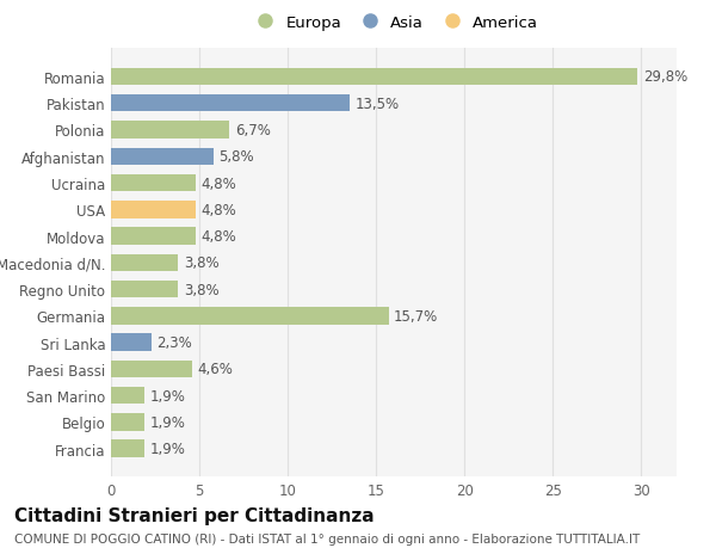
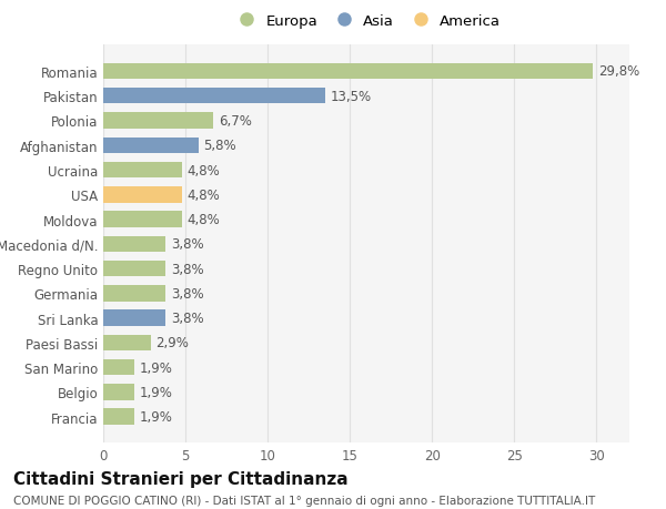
Germania: 15,7% -> 3,8%
Sri Lanka: 2,3% -> 3,8%
Paesi Bassi: 4,6% -> 2,9%
